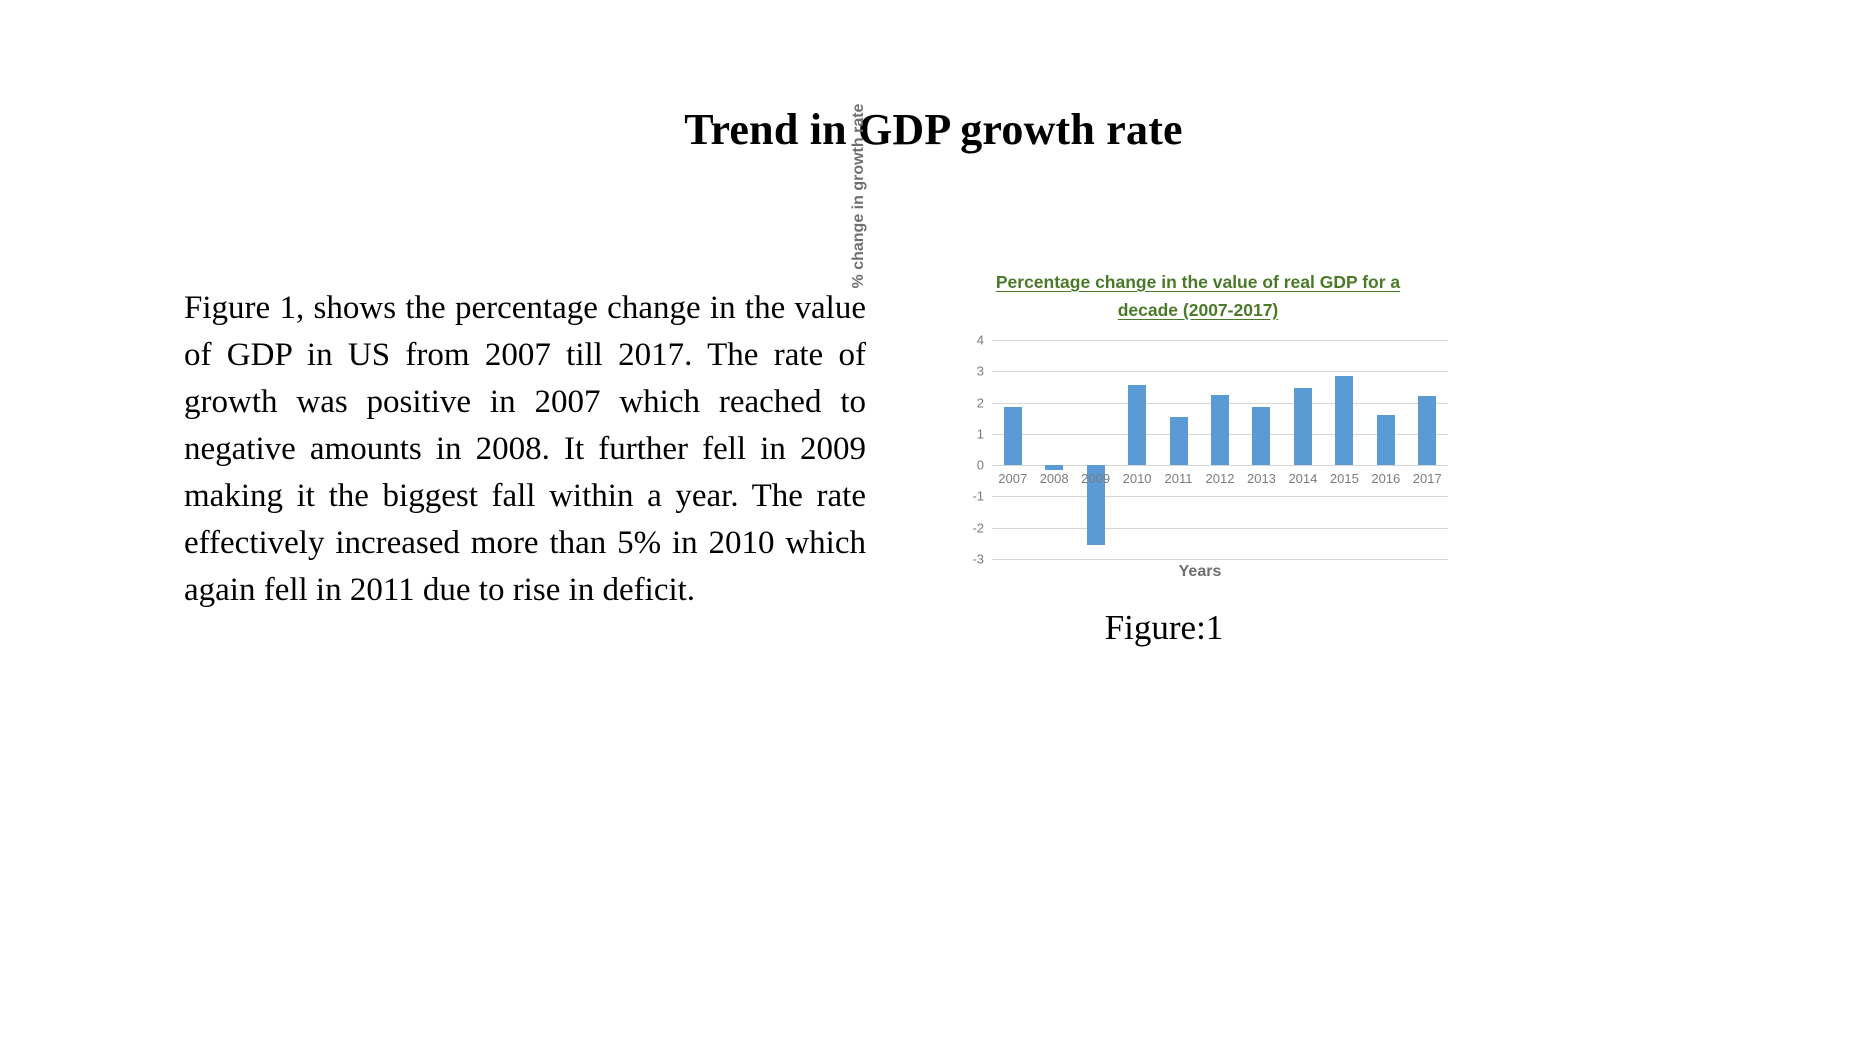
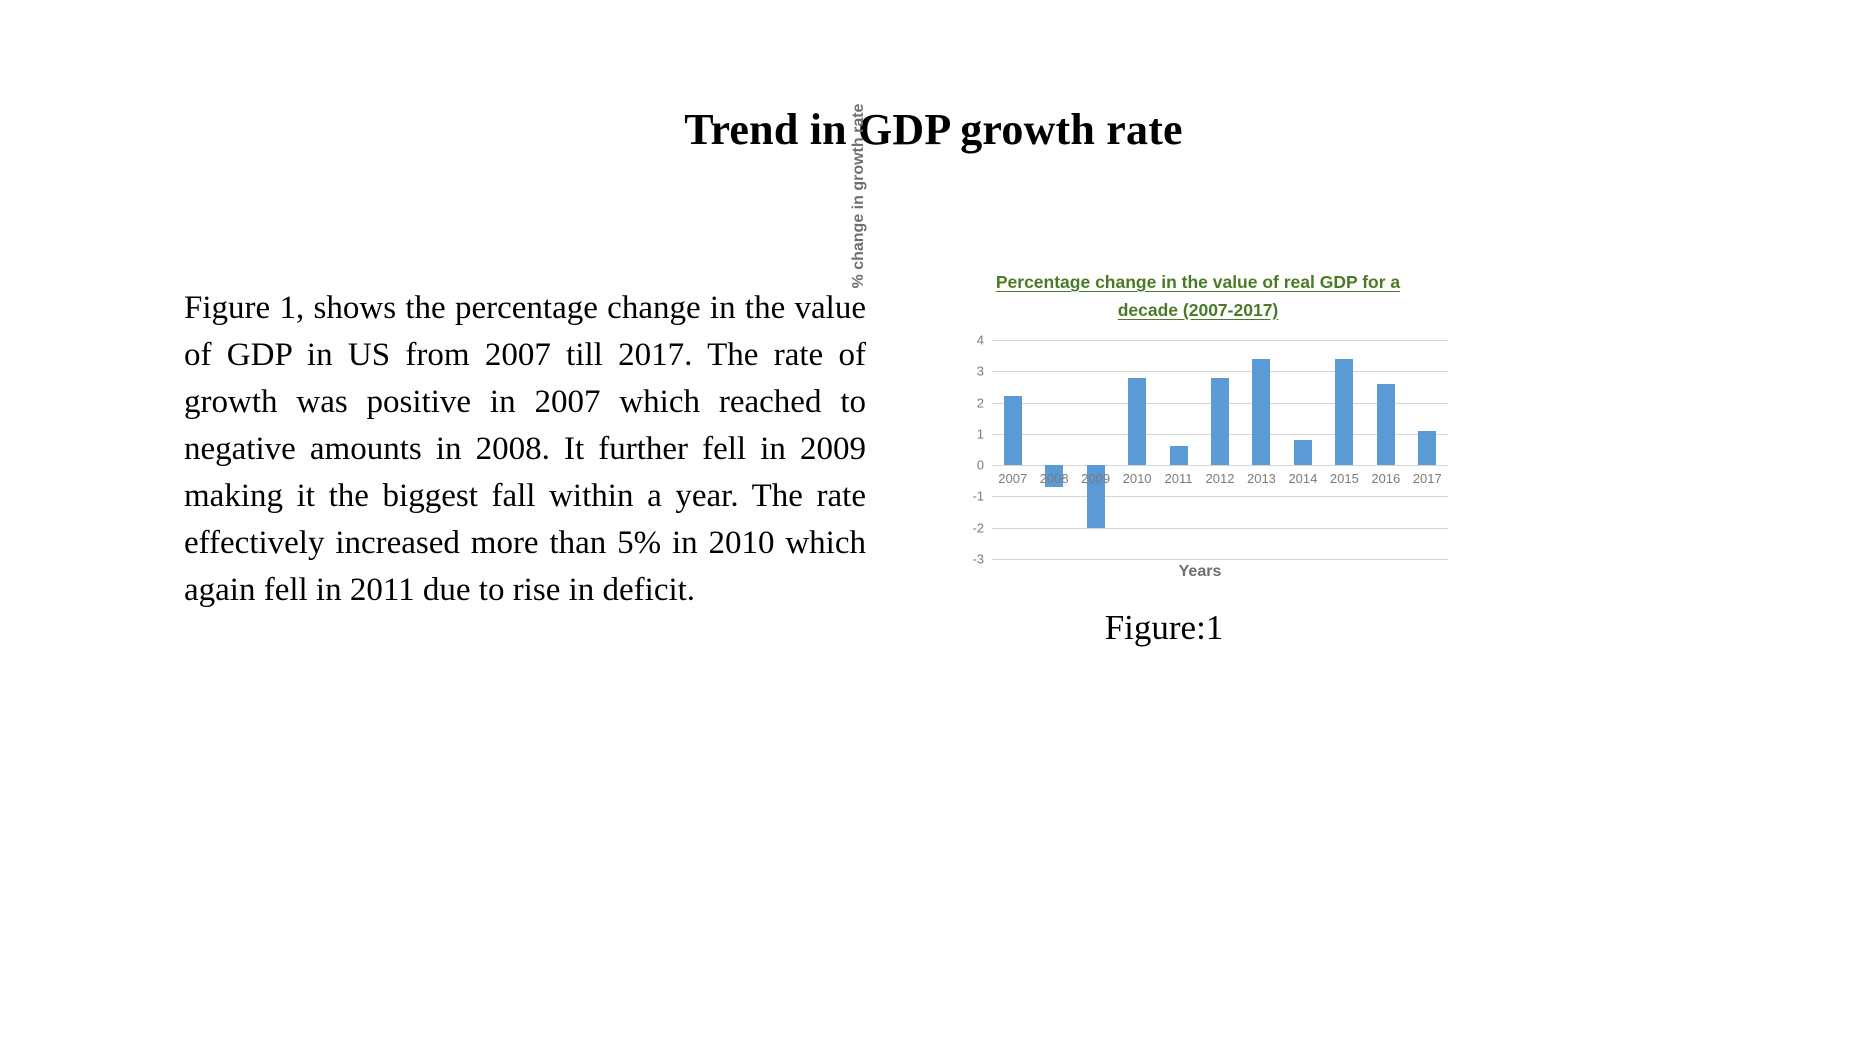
2007: 1.9 -> 2.2
2008: -0.1 -> -0.7
2009: -2.5 -> -2.0
2010: 2.5 -> 2.8
2011: 1.6 -> 0.6
2012: 2.2 -> 2.8
2013: 1.9 -> 3.4
2014: 2.5 -> 0.8
2015: 2.9 -> 3.4
2016: 1.6 -> 2.6
2017: 2.2 -> 1.1
